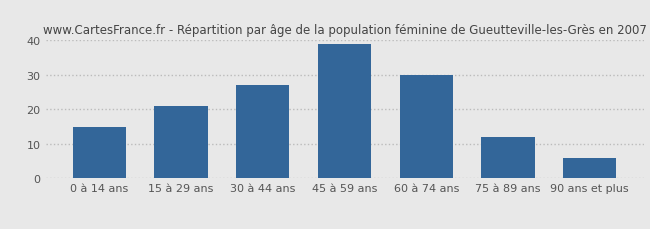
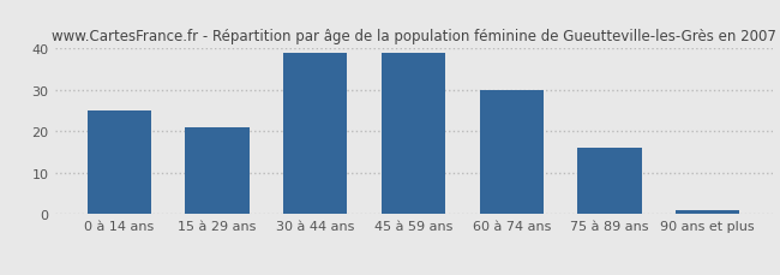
0 à 14 ans: 15 -> 25
30 à 44 ans: 27 -> 39
75 à 89 ans: 12 -> 16
90 ans et plus: 6 -> 1
